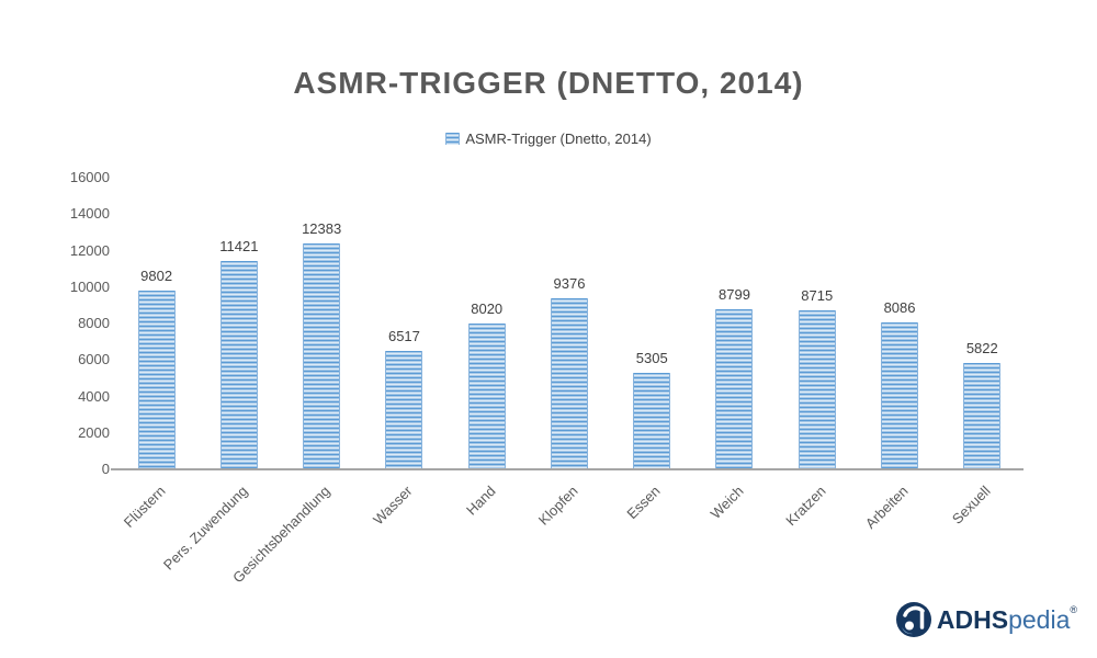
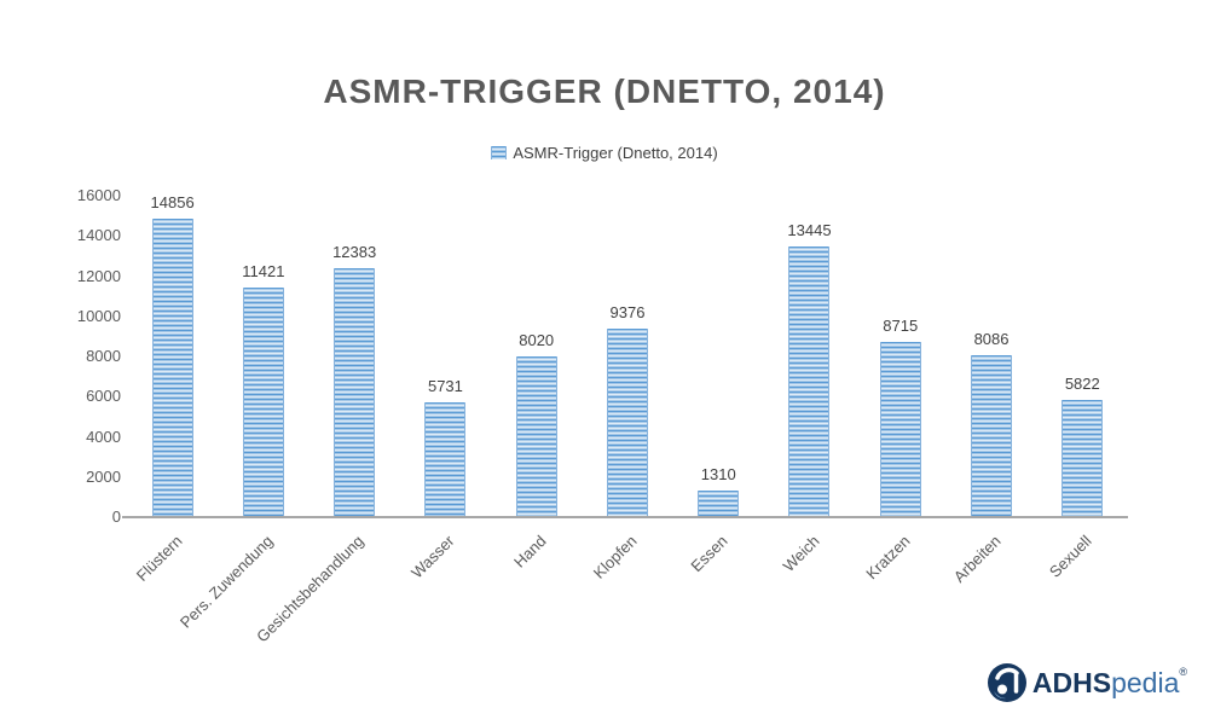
Flüstern: 9802 -> 14856
Wasser: 6517 -> 5731
Essen: 5305 -> 1310
Weich: 8799 -> 13445
